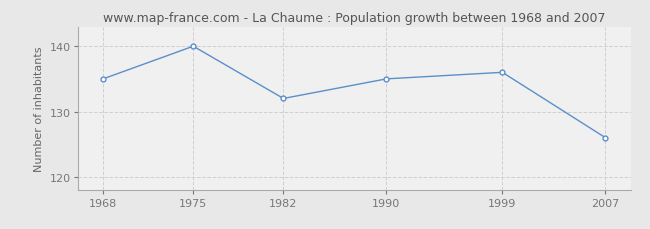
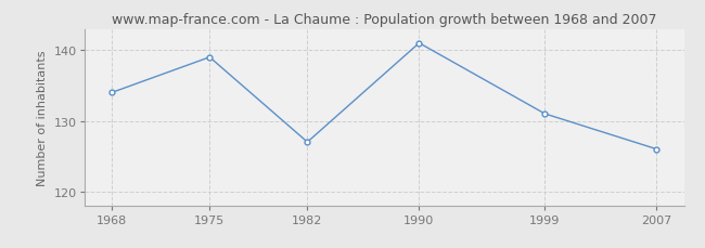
1968: 135 -> 134
1975: 140 -> 139
1982: 132 -> 127
1990: 135 -> 141
1999: 136 -> 131
